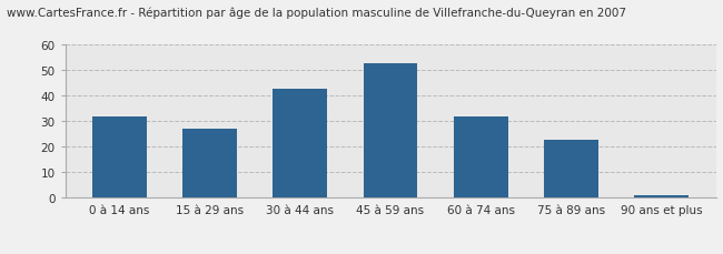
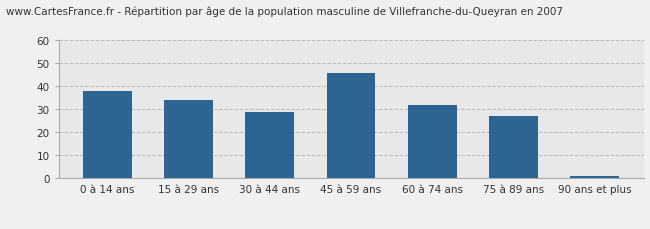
0 à 14 ans: 32 -> 38
15 à 29 ans: 27 -> 34
30 à 44 ans: 43 -> 29
45 à 59 ans: 53 -> 46
75 à 89 ans: 23 -> 27
